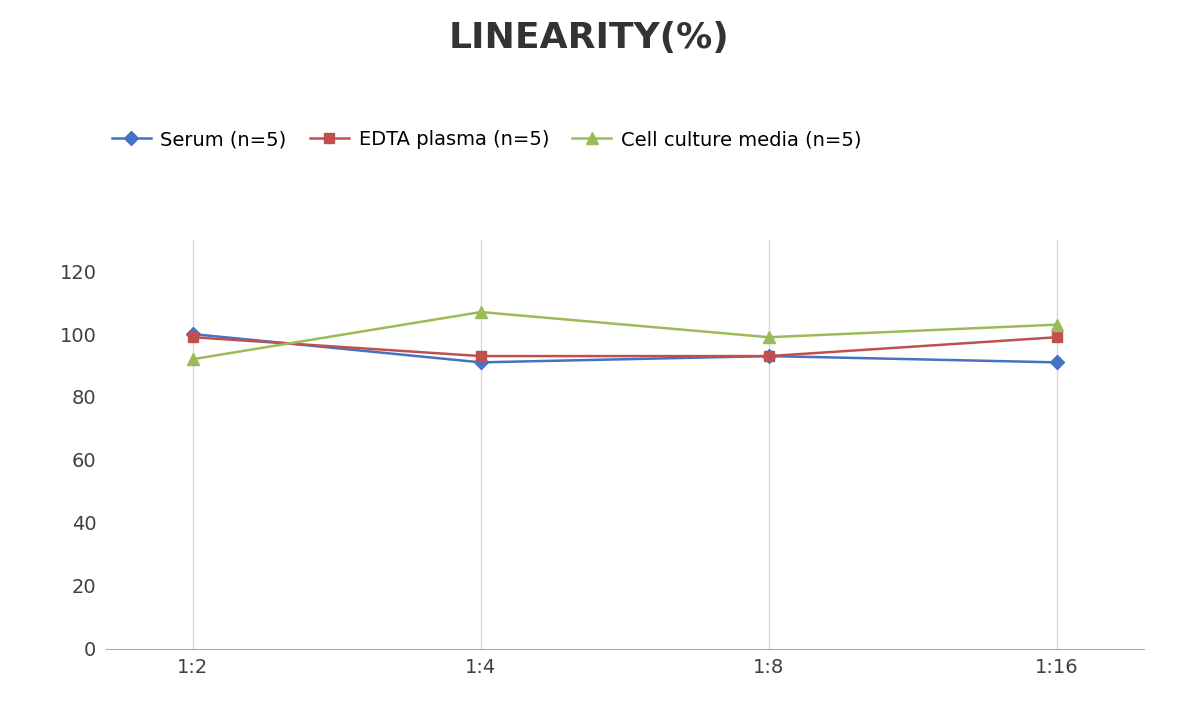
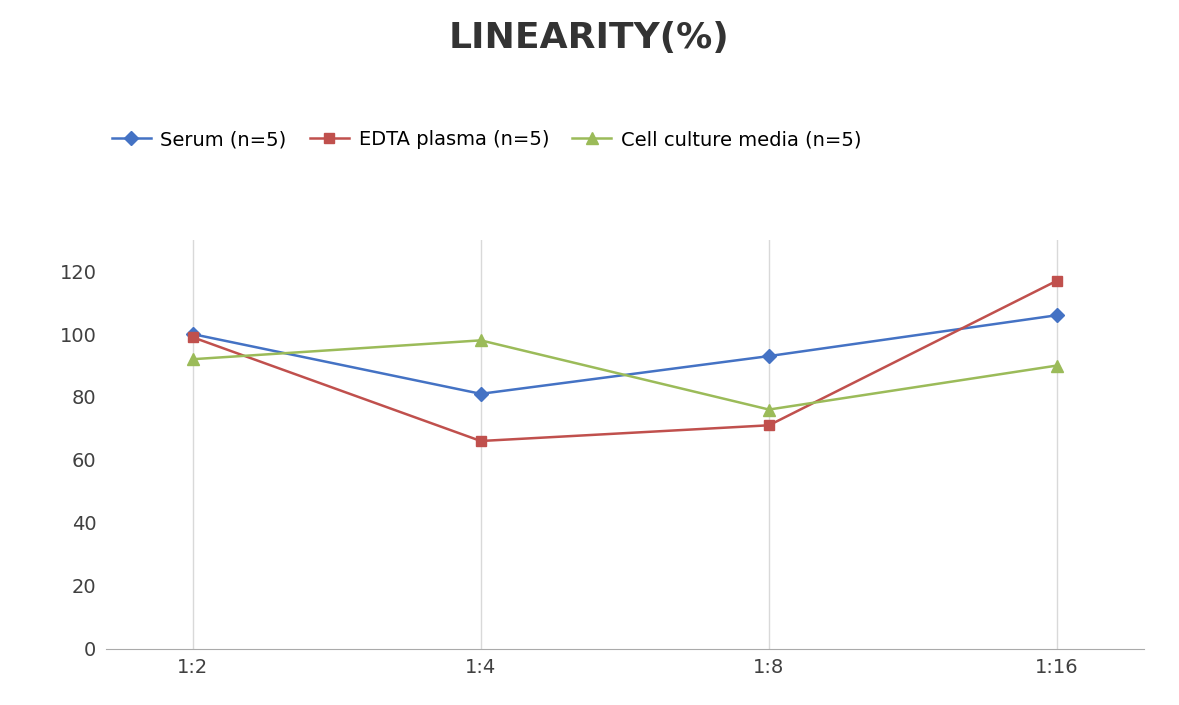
Serum (n=5)/1:4: 91 -> 81
EDTA plasma (n=5)/1:4: 93 -> 66
Cell culture media (n=5)/1:4: 107 -> 98
EDTA plasma (n=5)/1:8: 93 -> 71
Cell culture media (n=5)/1:8: 99 -> 76
Serum (n=5)/1:16: 91 -> 106
EDTA plasma (n=5)/1:16: 99 -> 117
Cell culture media (n=5)/1:16: 103 -> 90
